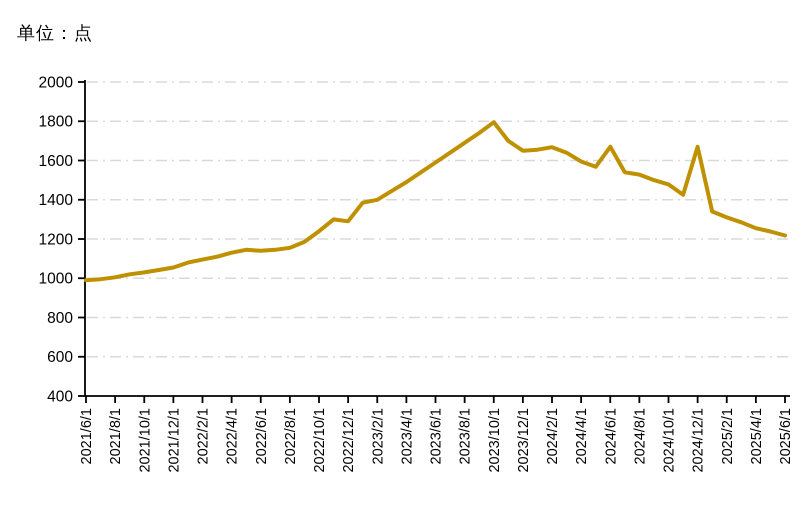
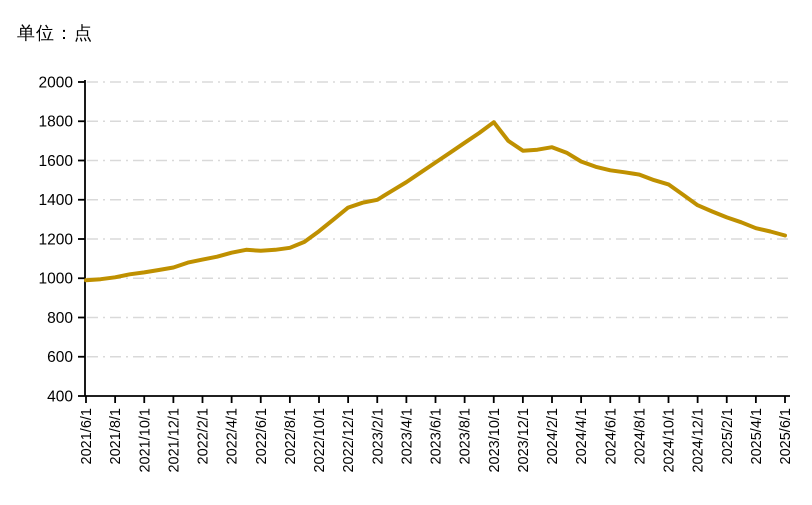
2022/12/1: 1290 -> 1360
2024/6/1: 1670 -> 1550
2024/12/1: 1670 -> 1370
